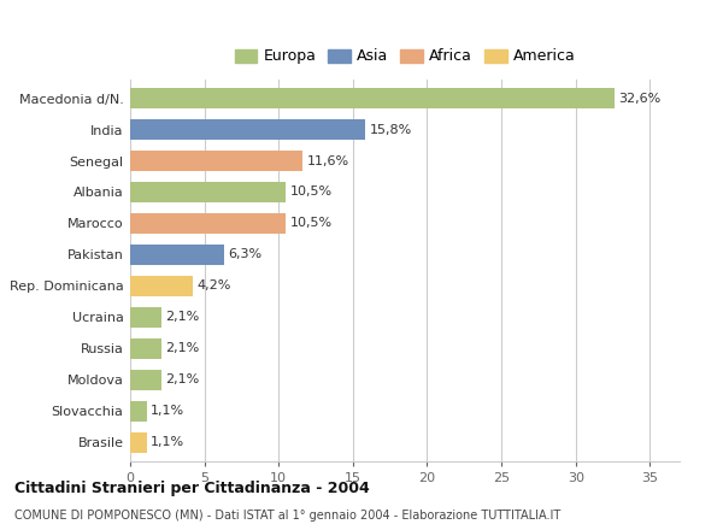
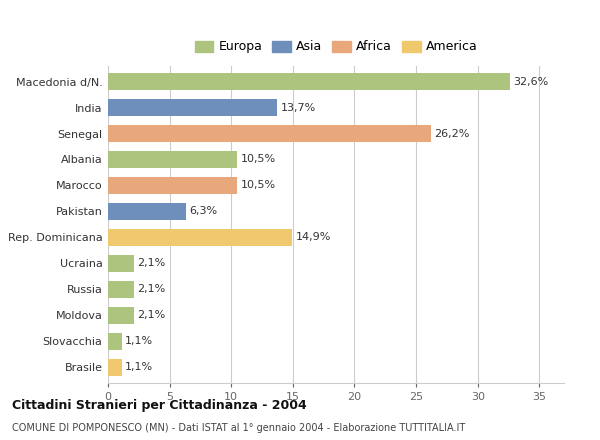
India: 15,8% -> 13,7%
Senegal: 11,6% -> 26,2%
Rep. Dominicana: 4,2% -> 14,9%
